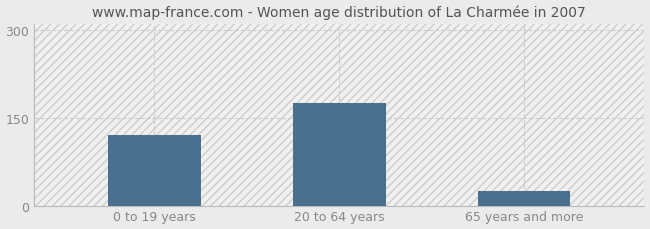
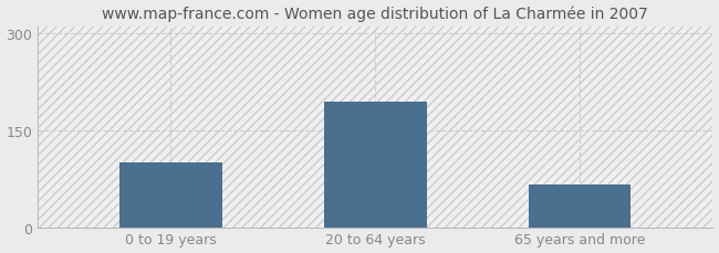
0 to 19 years: 120 -> 100
20 to 64 years: 175 -> 194
65 years and more: 25 -> 66
